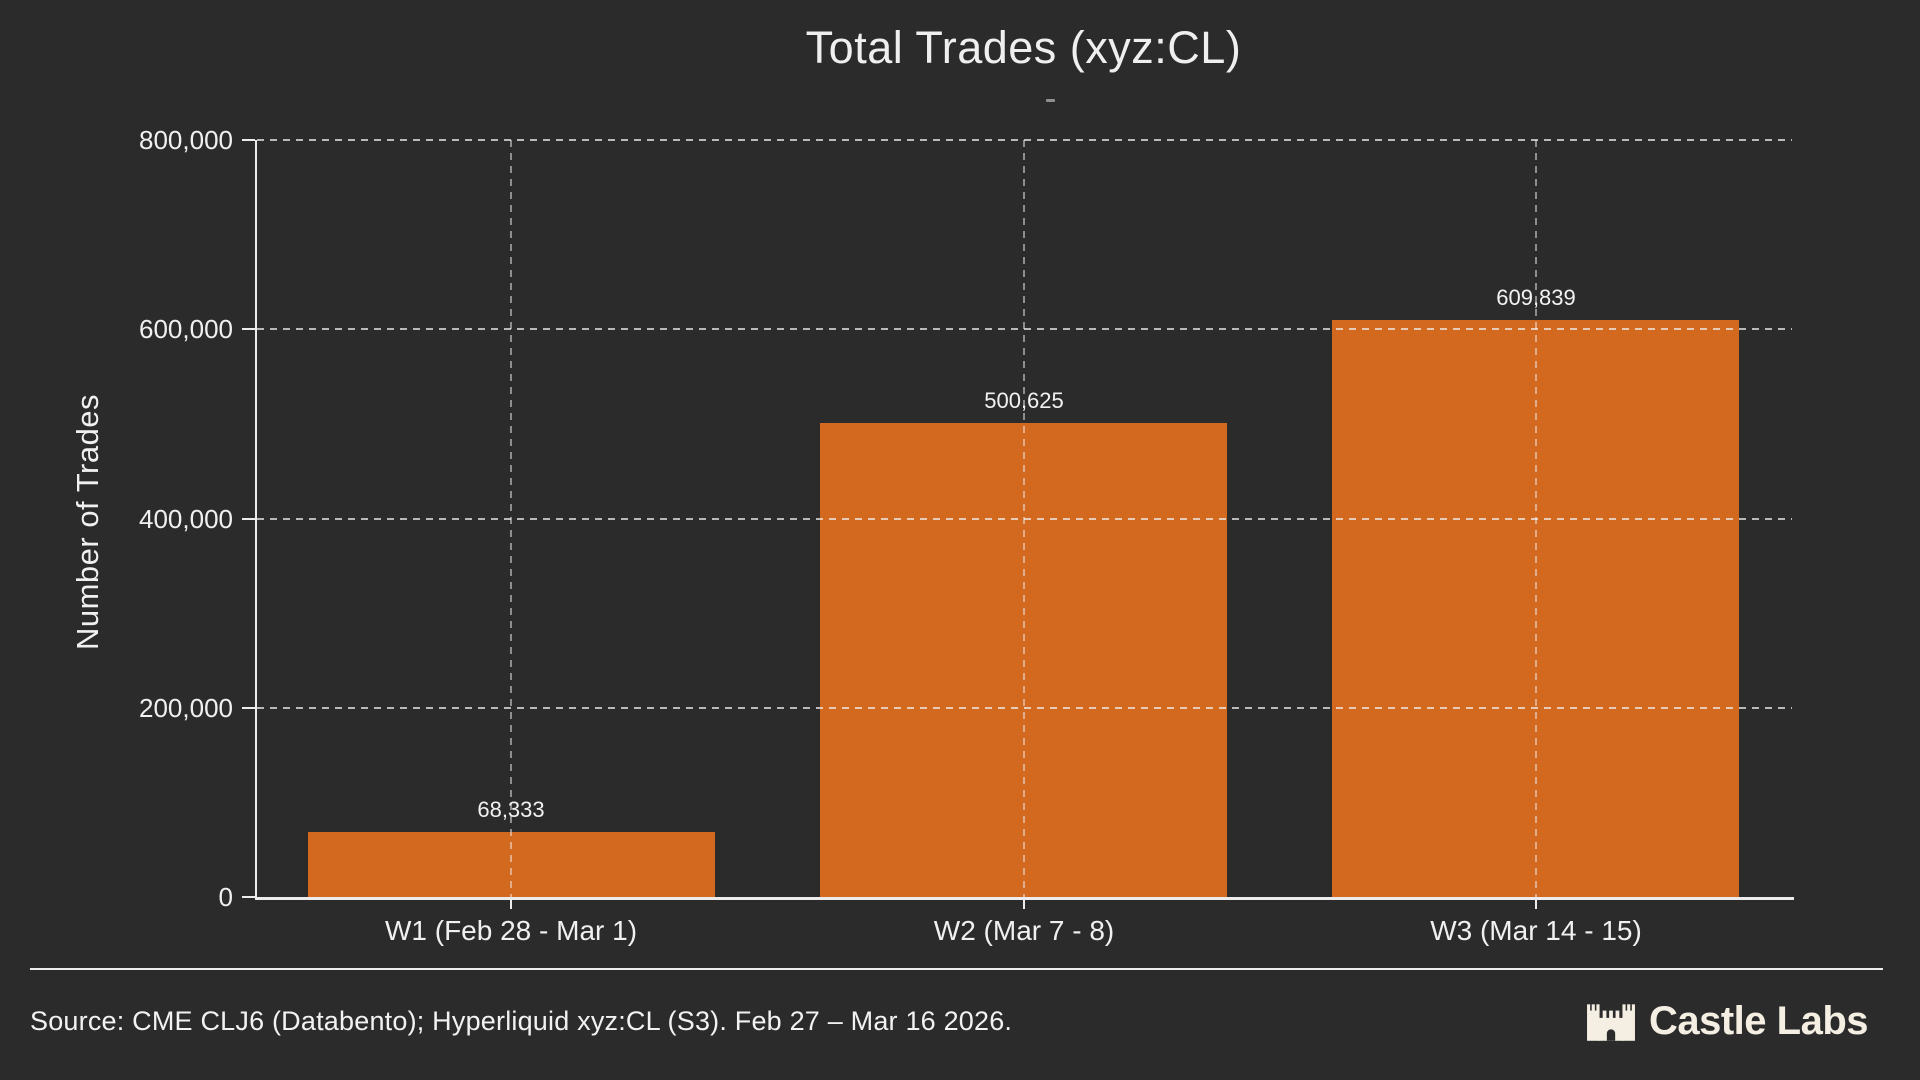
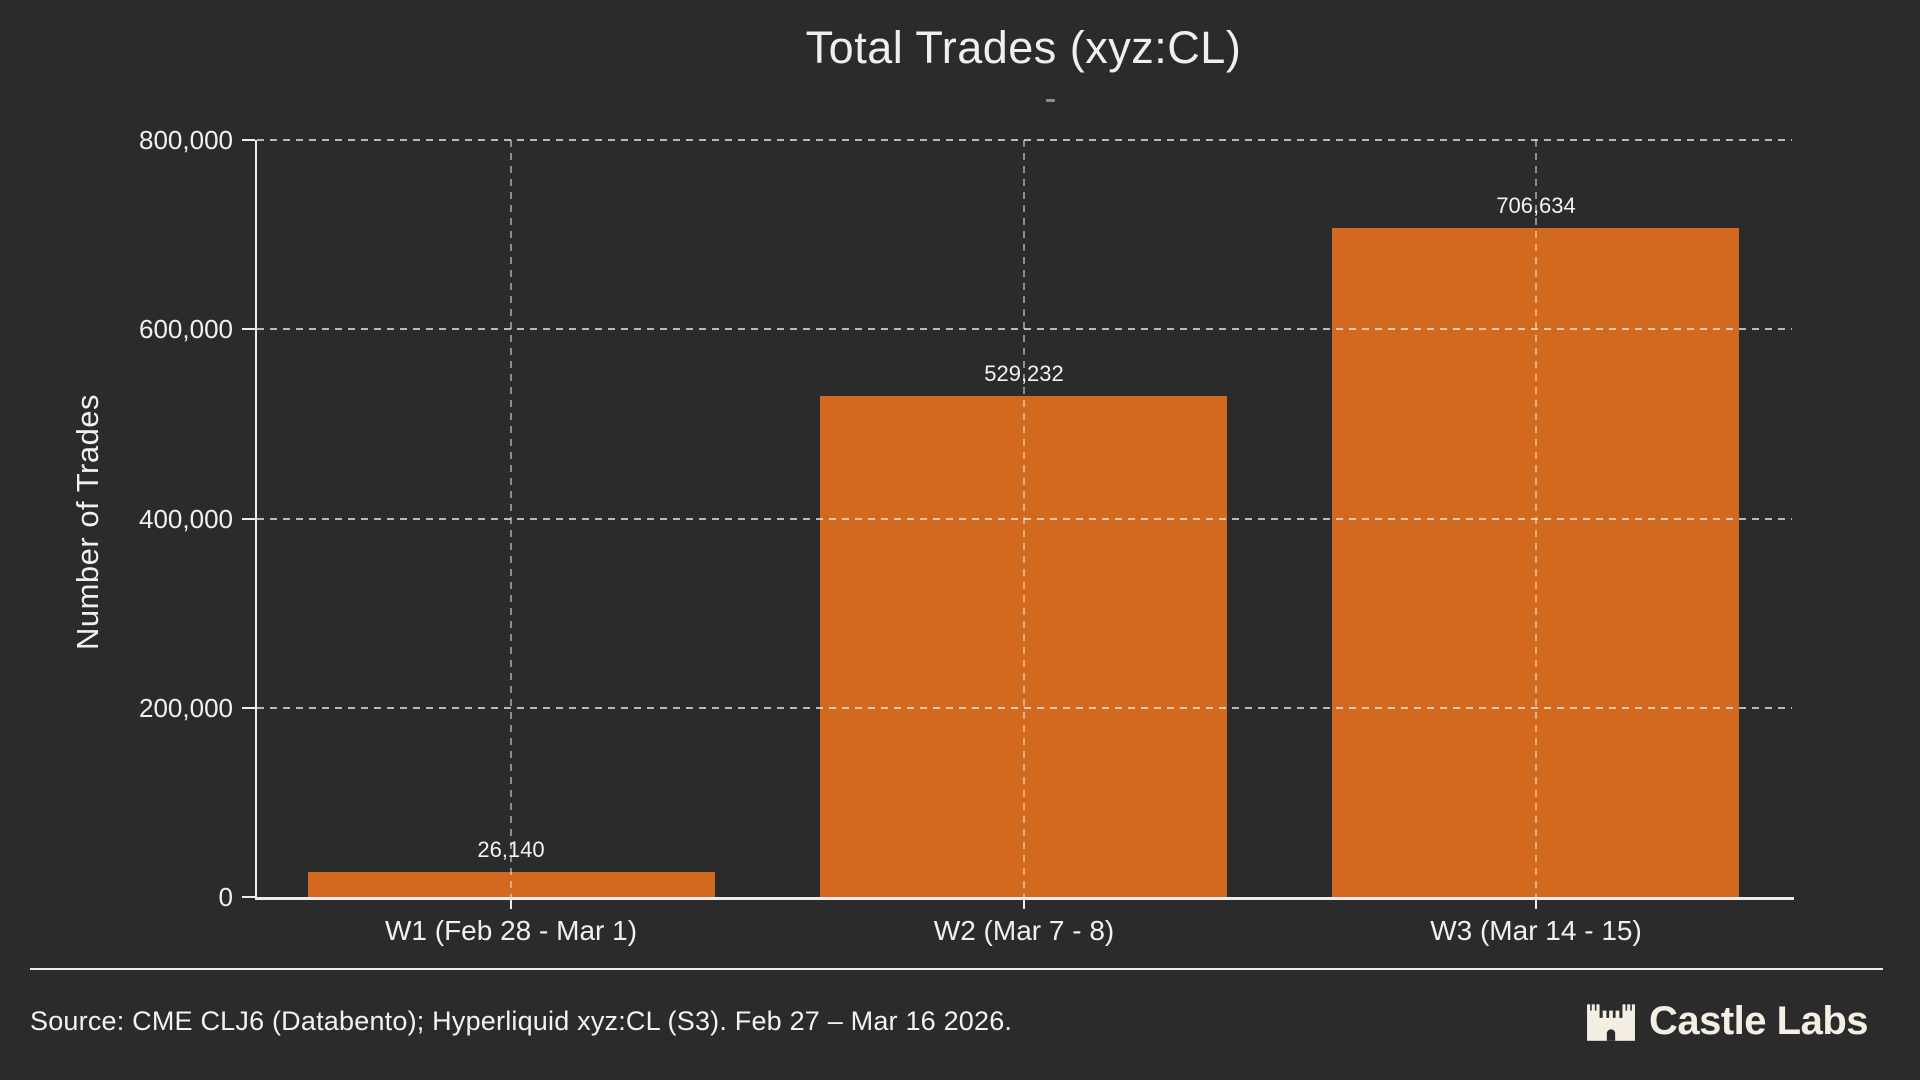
W1 (Feb 28 - Mar 1): 68,333 -> 26,140
W2 (Mar 7 - 8): 500,625 -> 529,232
W3 (Mar 14 - 15): 609,839 -> 706,634
